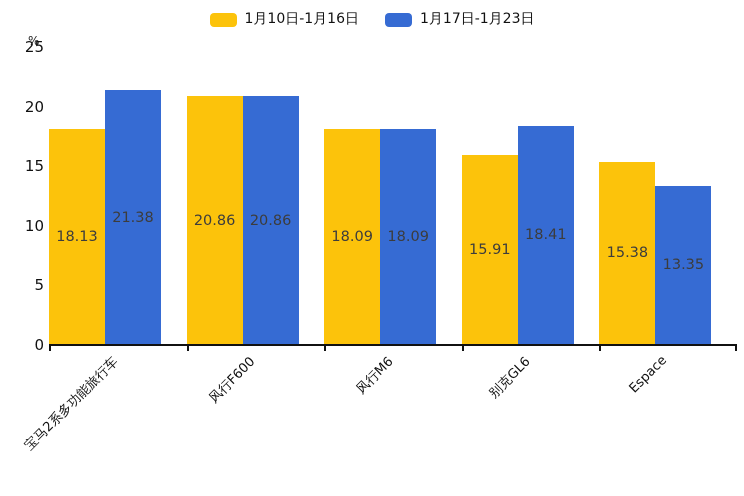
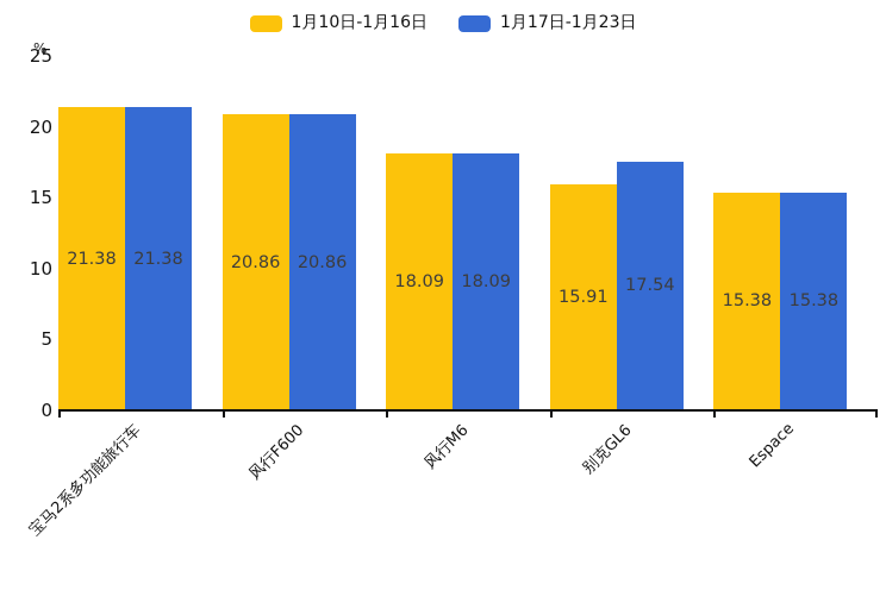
1月10日-1月16日/宝马2系多功能旅行车: 18.13 -> 21.38
1月17日-1月23日/别克GL6: 18.41 -> 17.54
1月17日-1月23日/Espace: 13.35 -> 15.38
